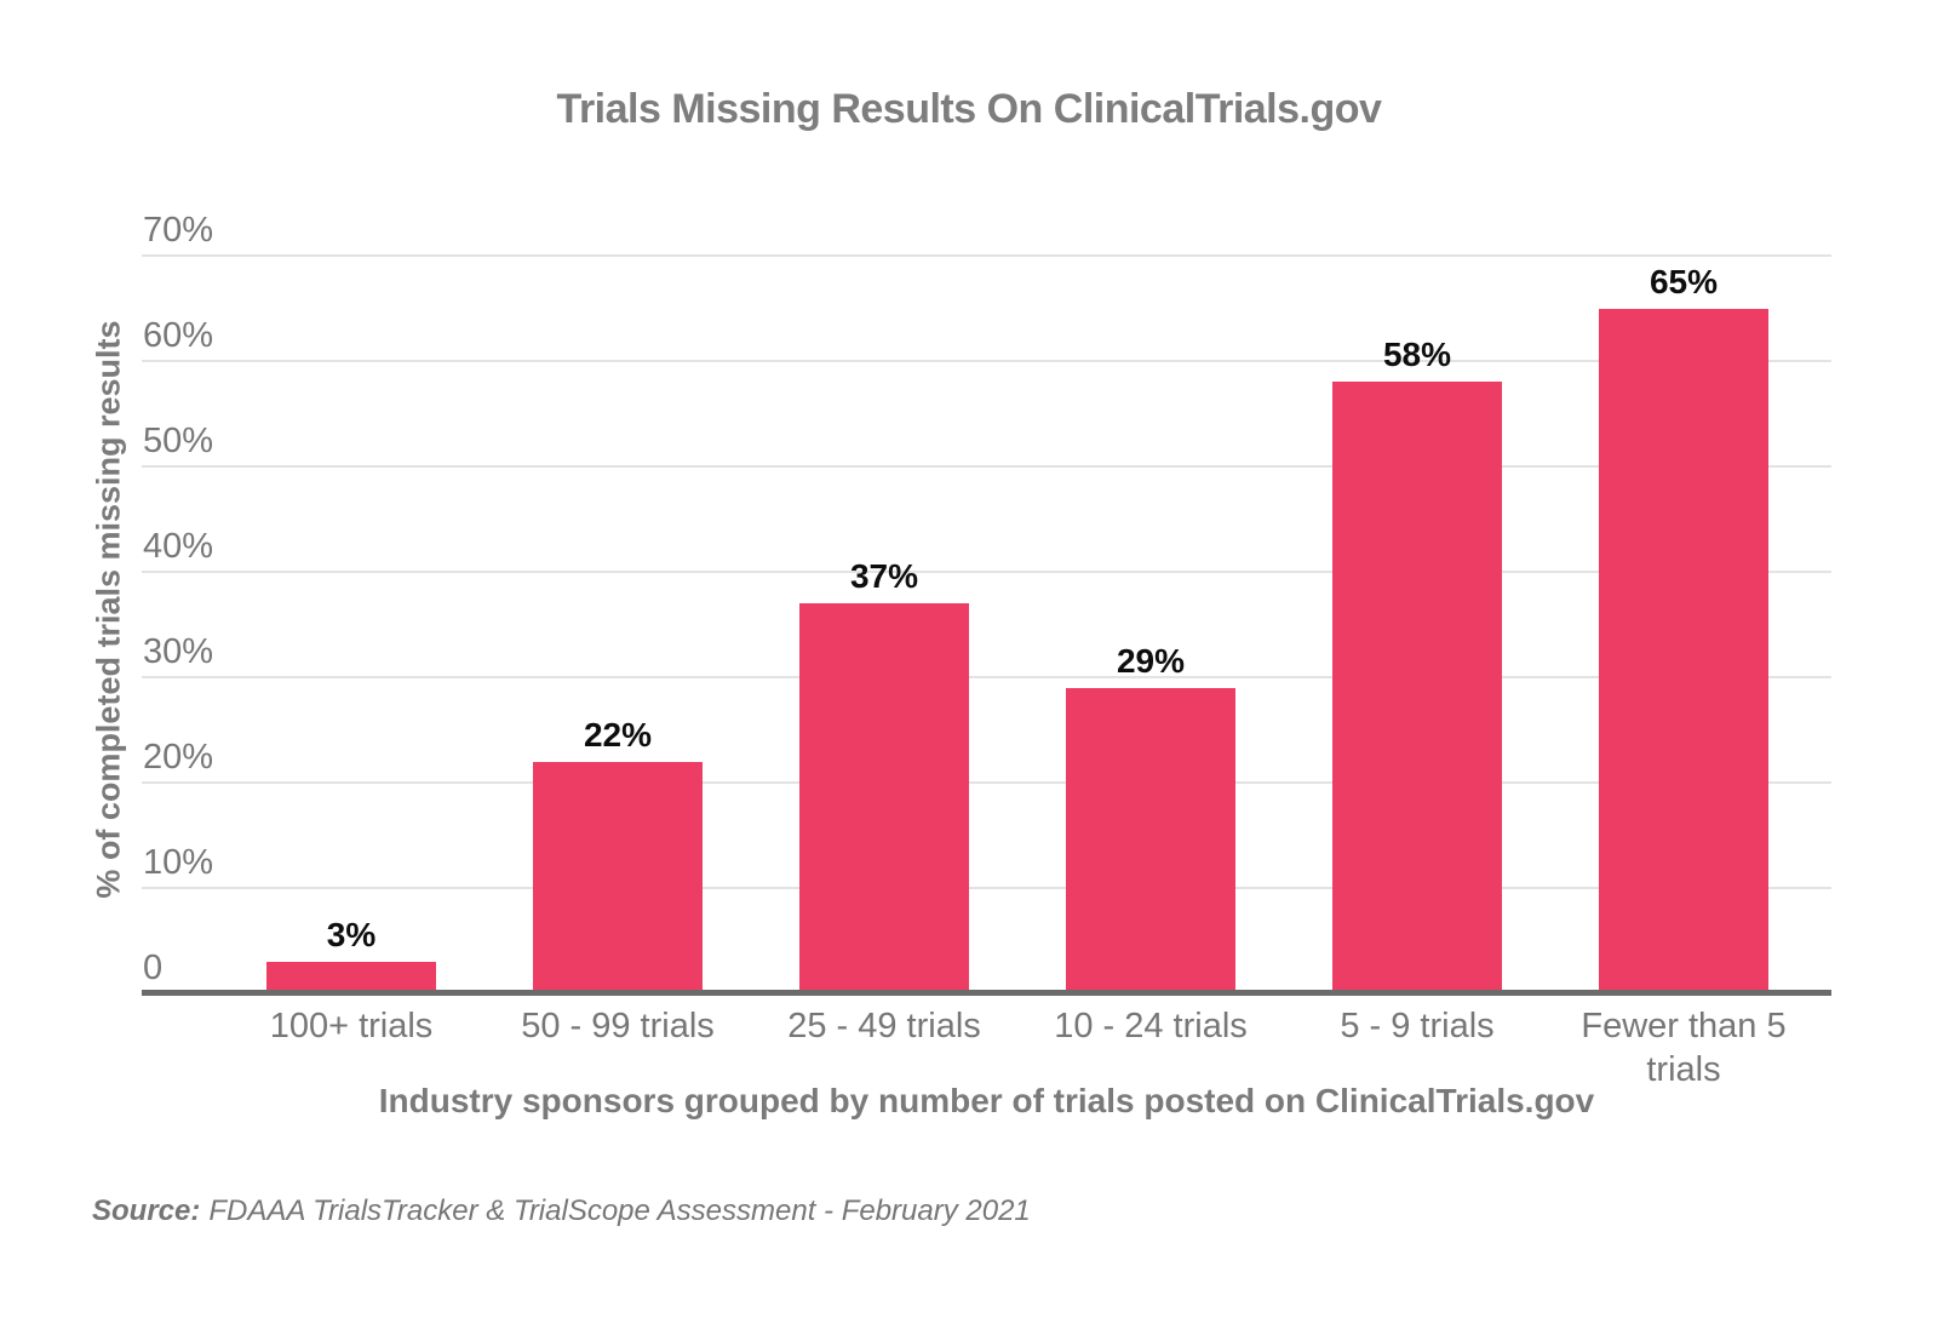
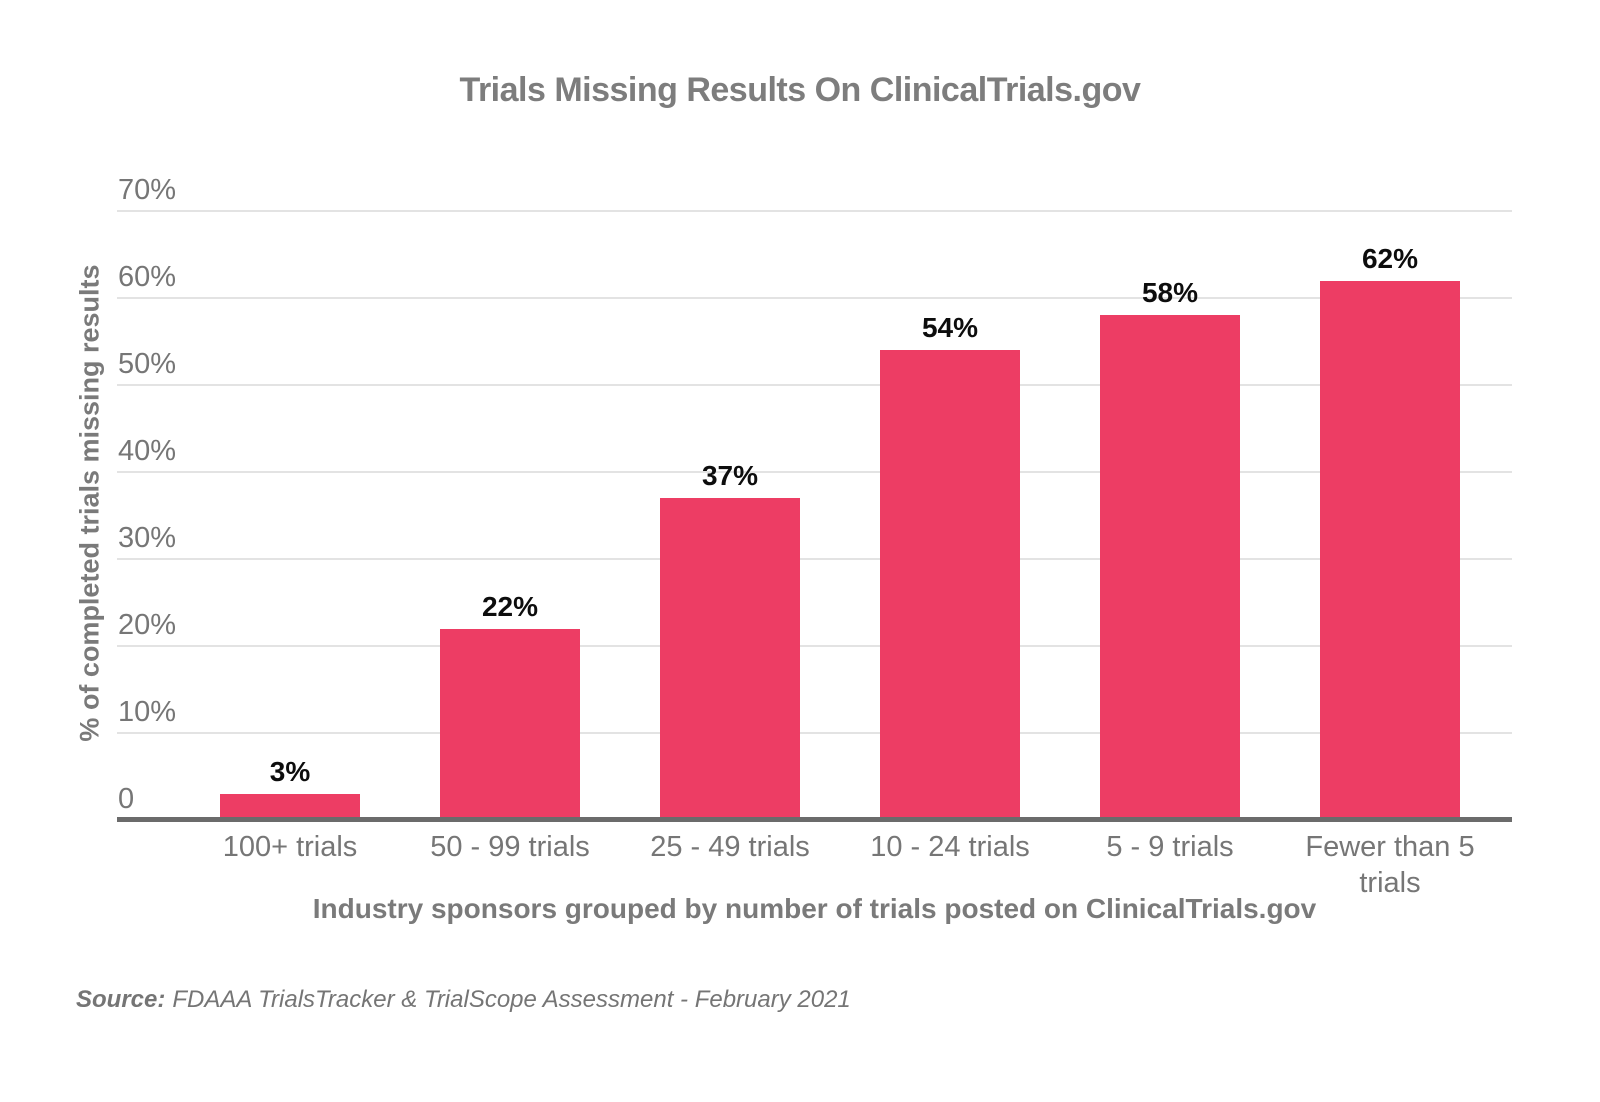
10 - 24 trials: 29% -> 54%
Fewer than 5 trials: 65% -> 62%
